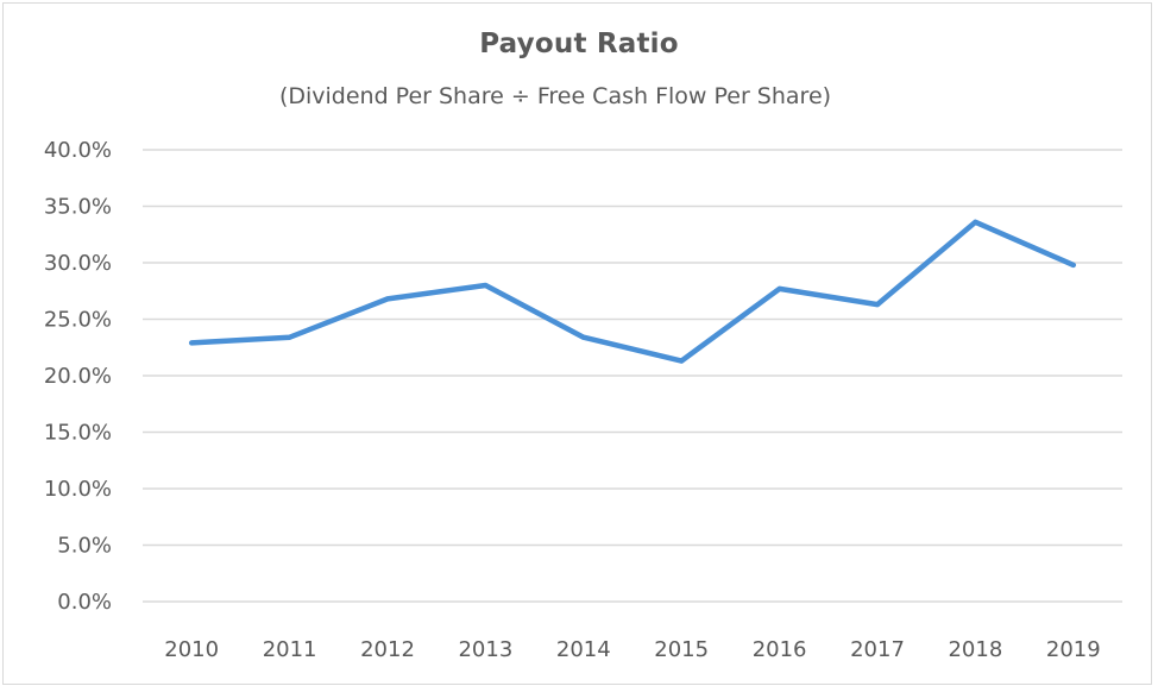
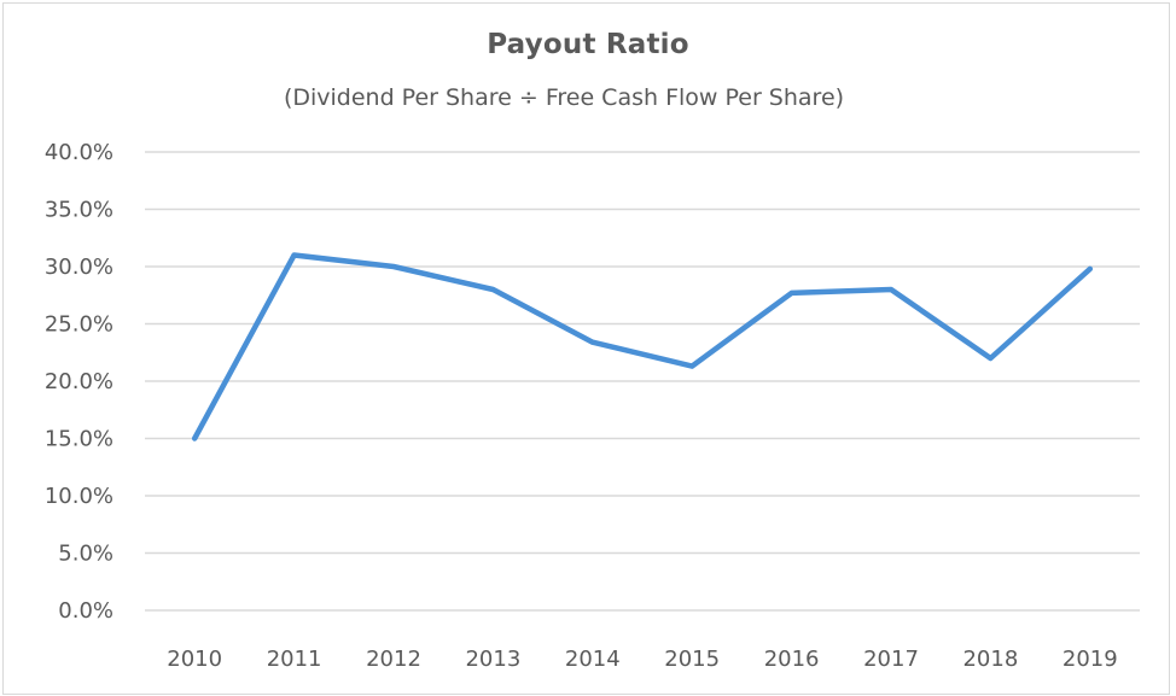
2010: 23% -> 15%
2011: 23% -> 31%
2012: 27% -> 30%
2017: 26% -> 28%
2018: 34% -> 22%
